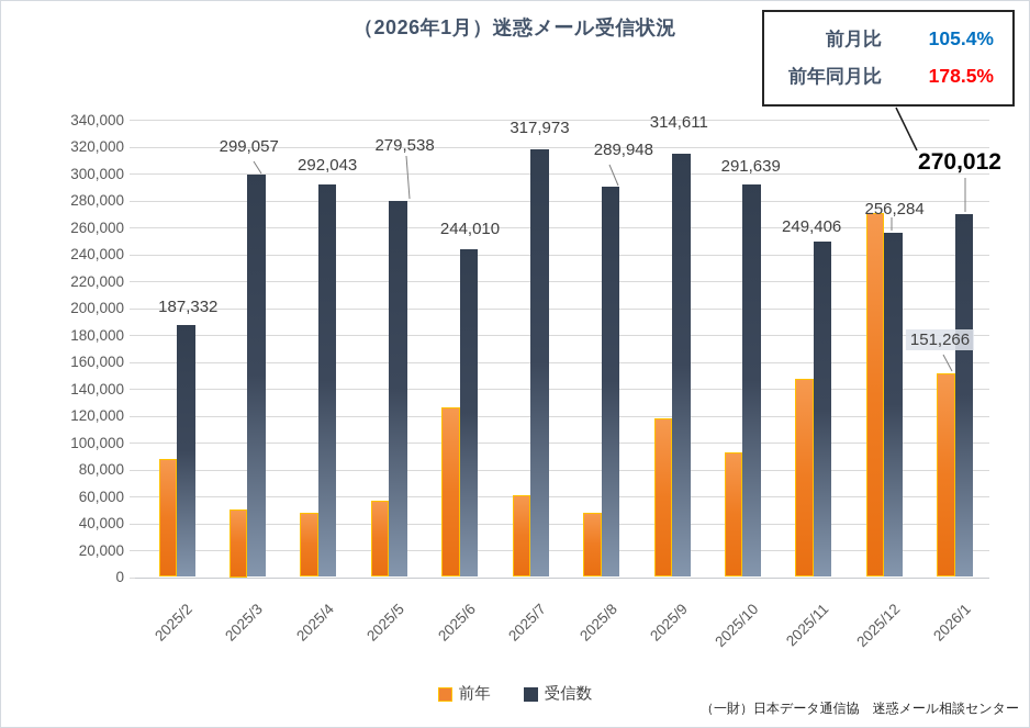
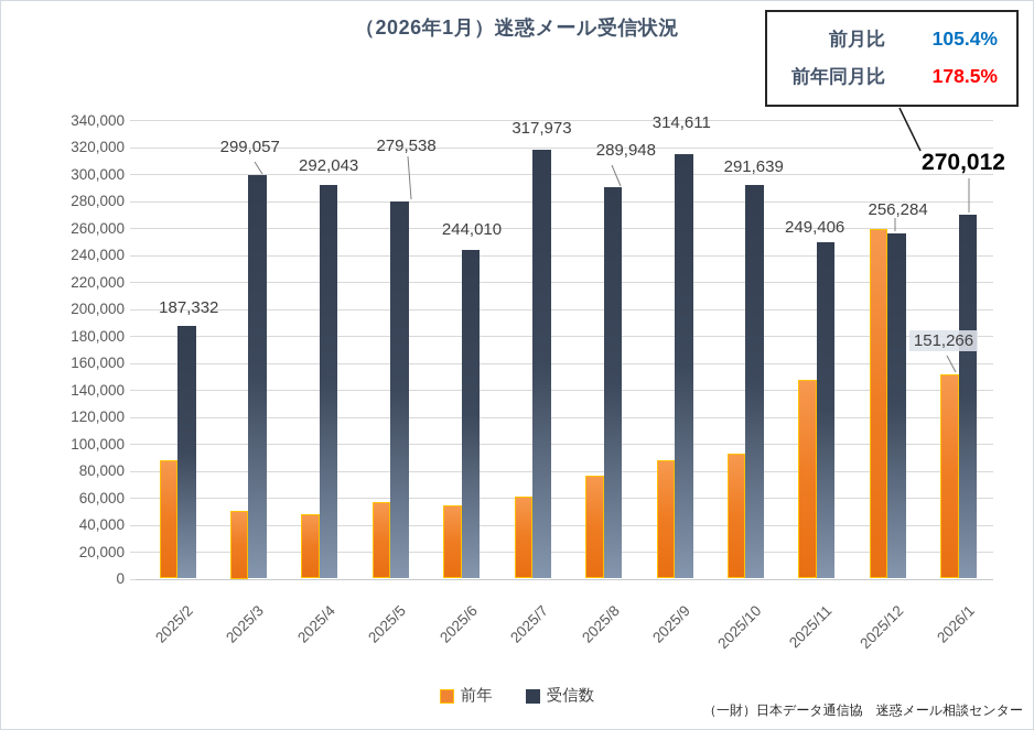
前年/2025/6: 126000 -> 54000
前年/2025/8: 48000 -> 76000
前年/2025/9: 118000 -> 88000
前年/2025/12: 271000 -> 259000
